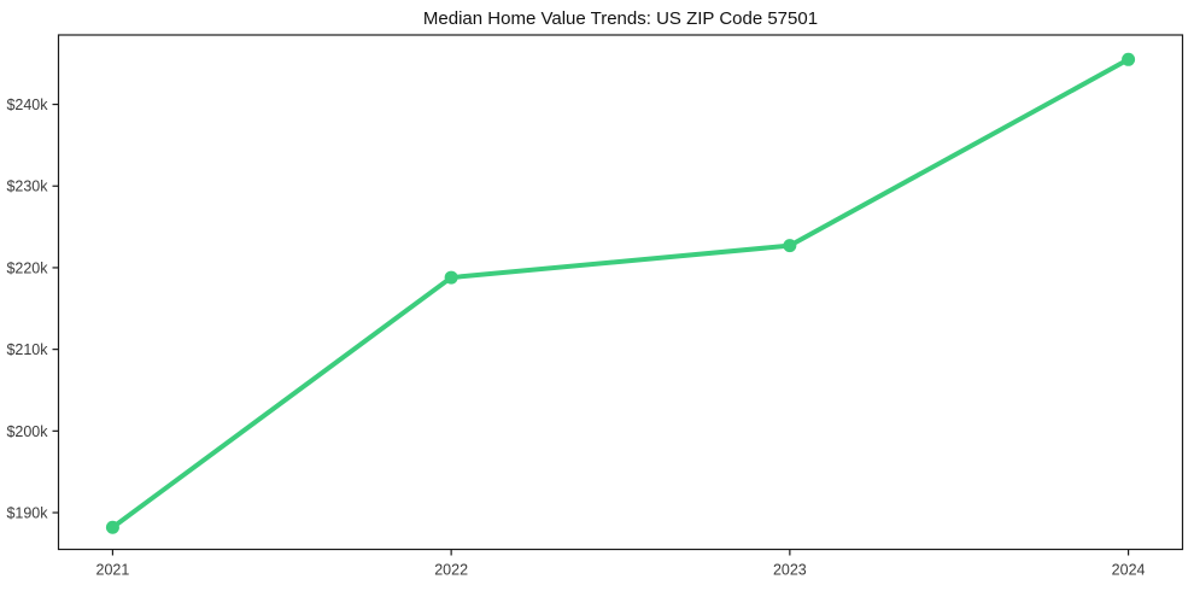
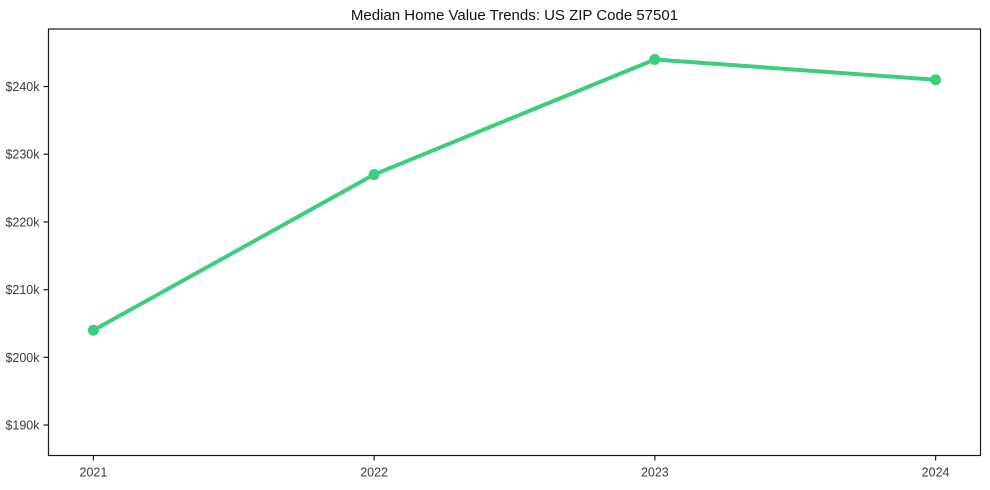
2021: $188k -> $204k
2022: $219k -> $227k
2023: $223k -> $244k
2024: $246k -> $241k
